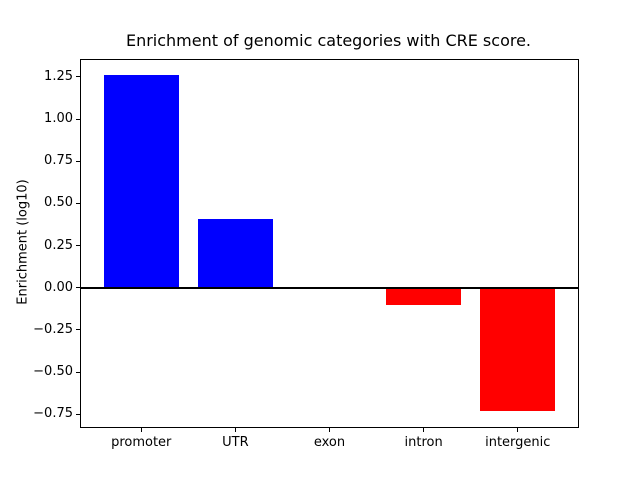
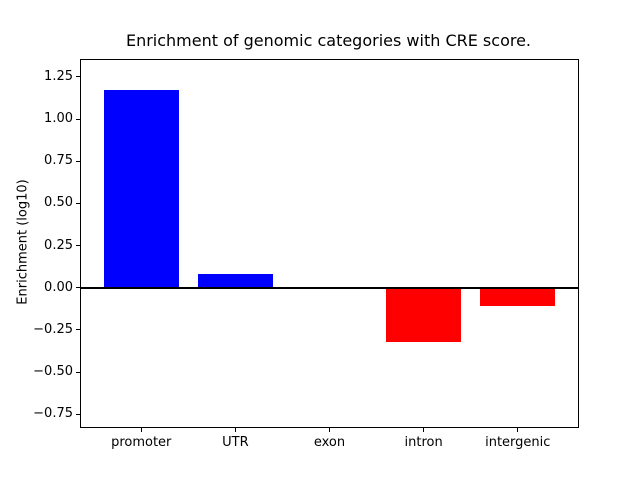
promoter: 1.26 -> 1.17
UTR: 0.41 -> 0.08
intron: -0.10 -> -0.32
intergenic: -0.73 -> -0.11
